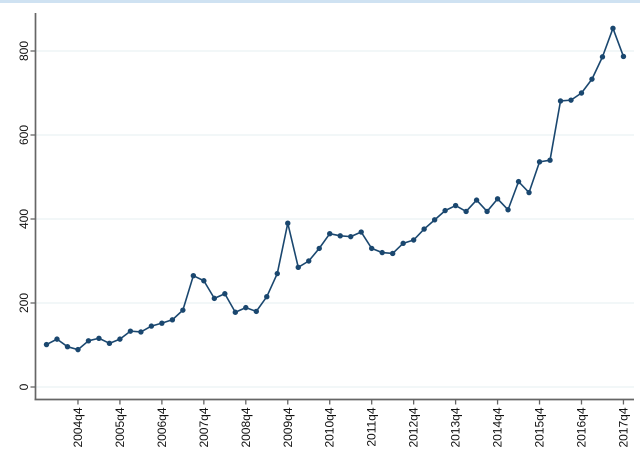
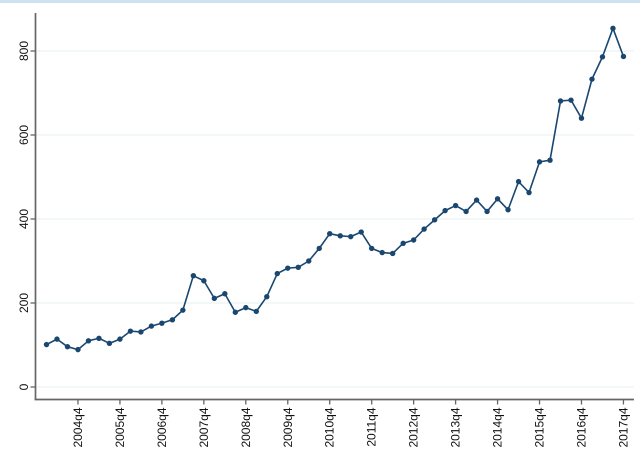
2009q4: 390 -> 280
2016q4: 700 -> 640
